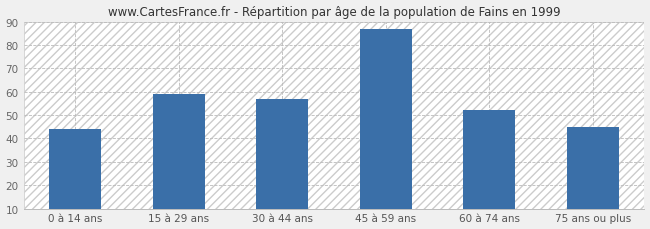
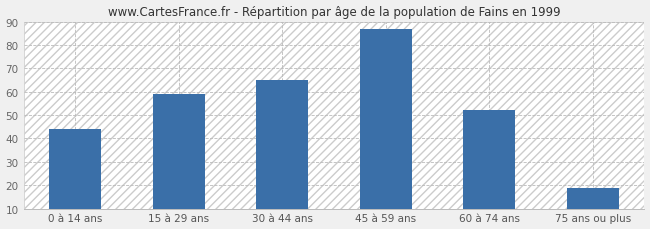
30 à 44 ans: 57 -> 65
75 ans ou plus: 45 -> 19
